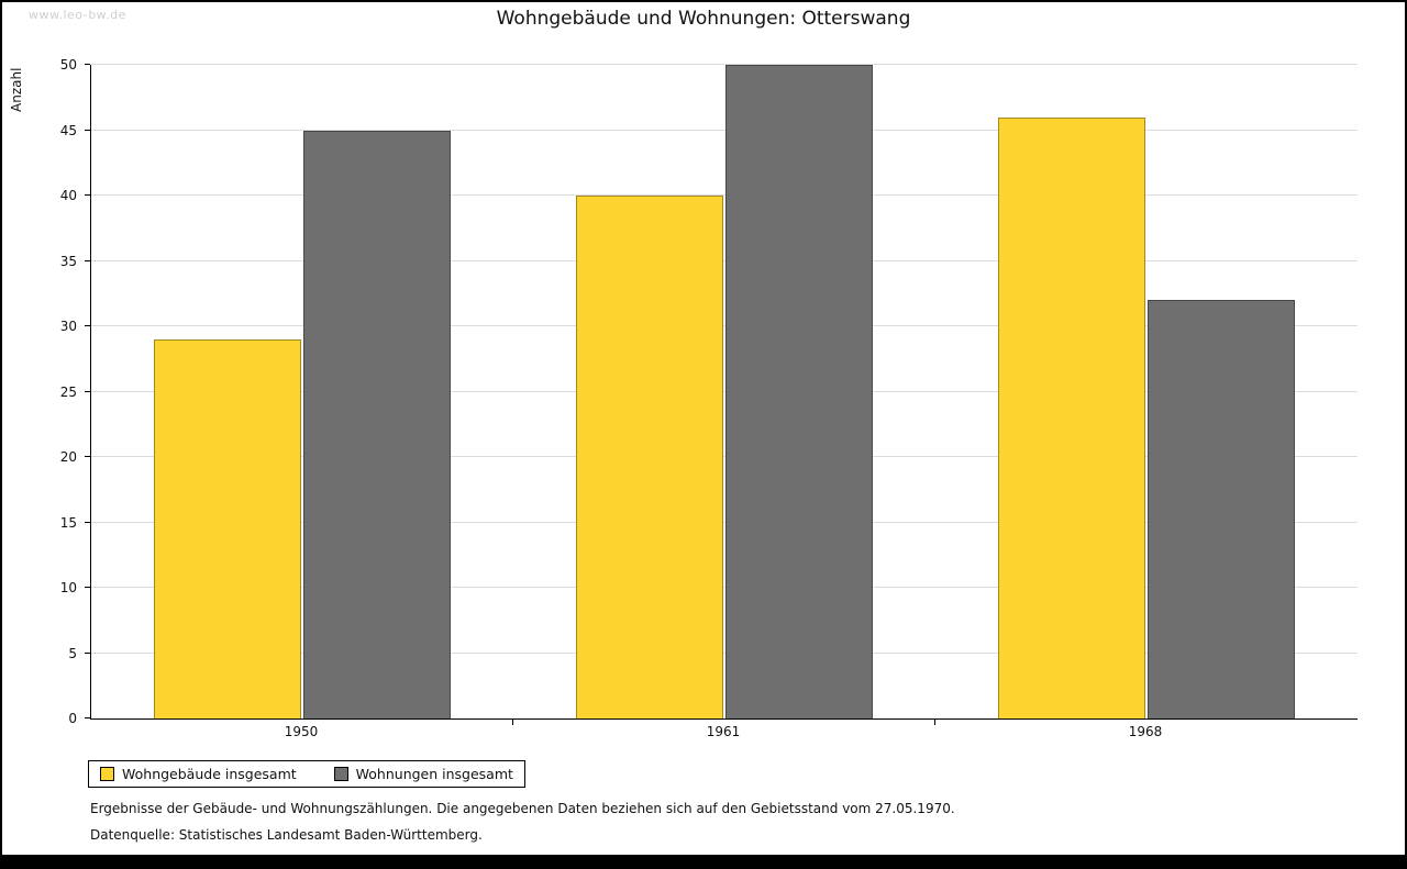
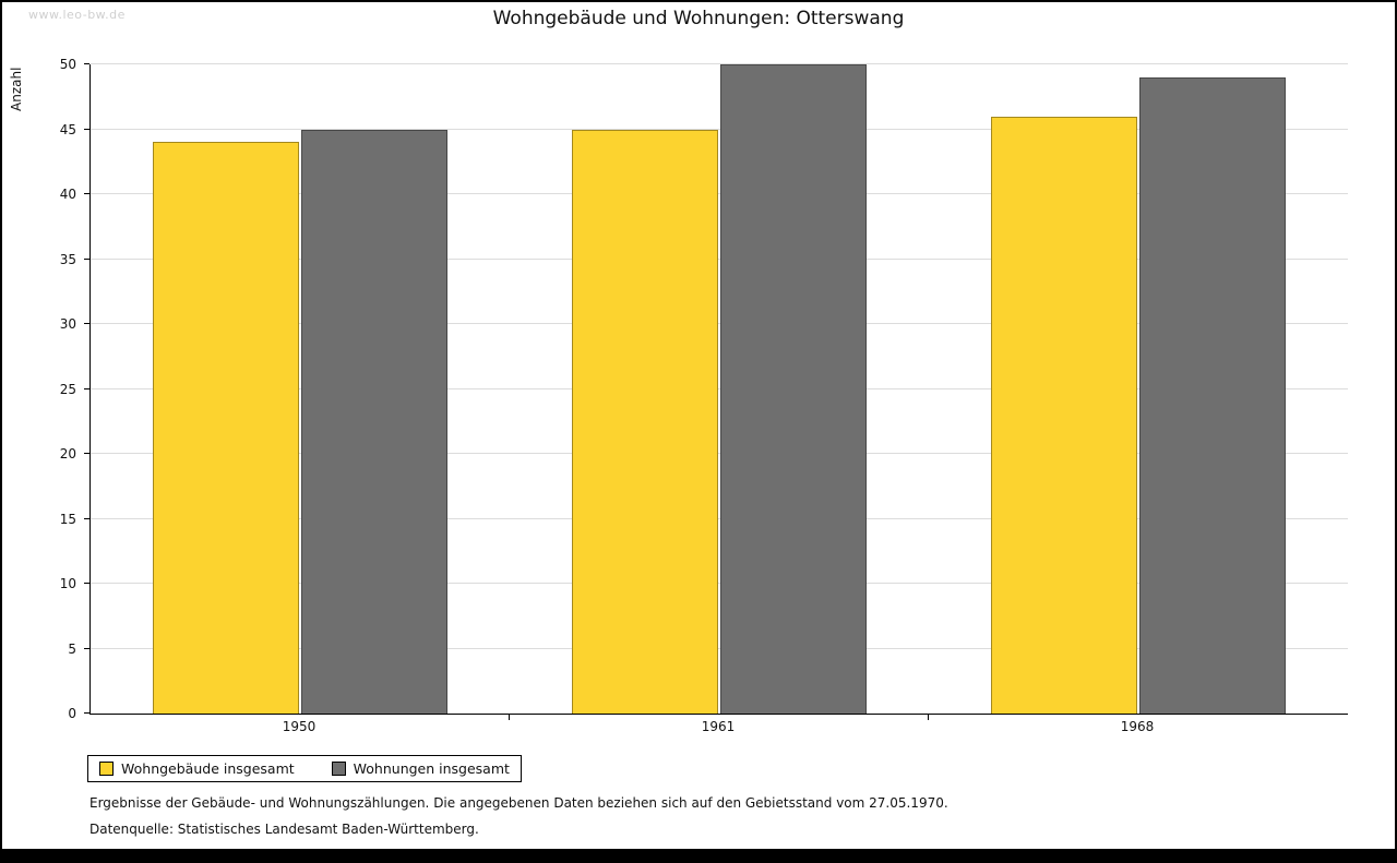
Wohngebäude insgesamt/1950: 29 -> 44
Wohngebäude insgesamt/1961: 40 -> 45
Wohnungen insgesamt/1968: 32 -> 49
